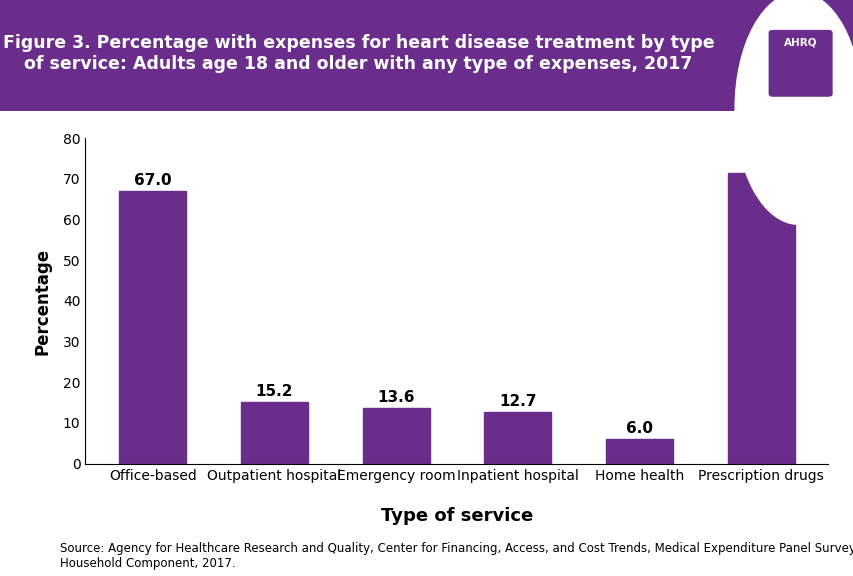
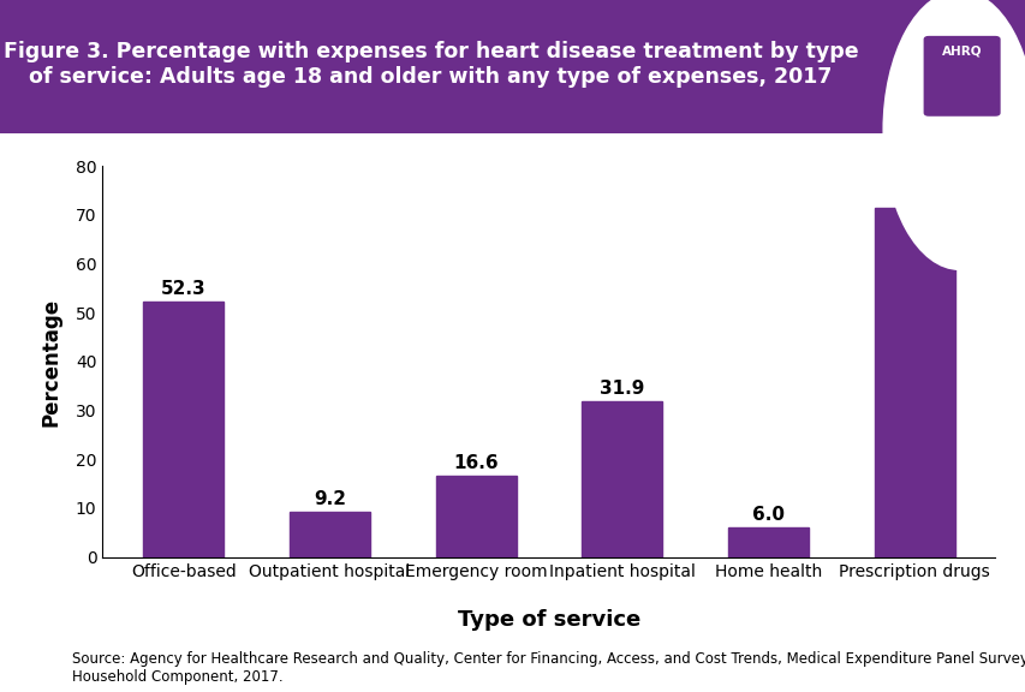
Office-based: 67.0 -> 52.3
Outpatient hospital: 15.2 -> 9.2
Emergency room: 13.6 -> 16.6
Inpatient hospital: 12.7 -> 31.9
